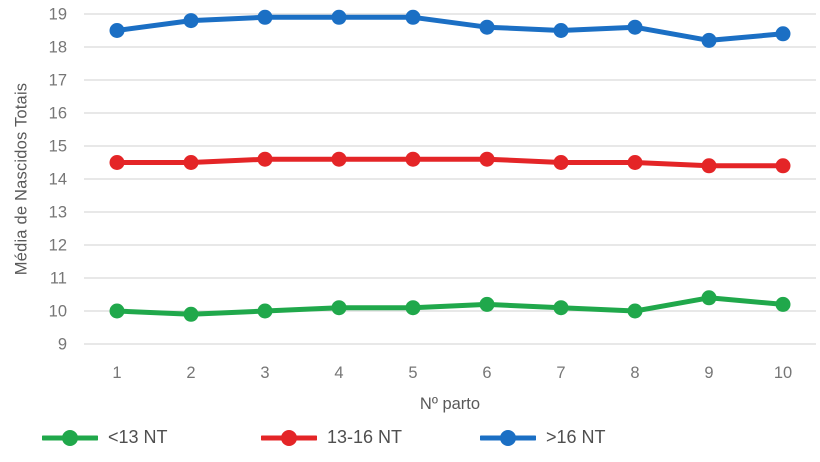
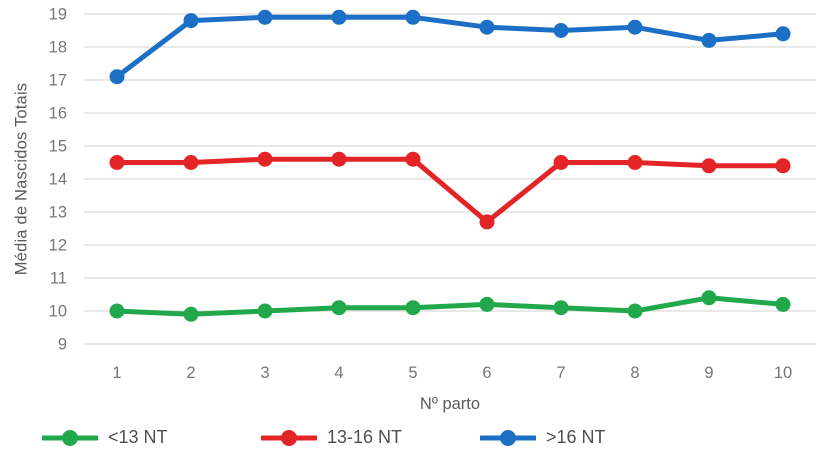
>16 NT/1: 18.5 -> 17.1
13-16 NT/6: 14.6 -> 12.7
